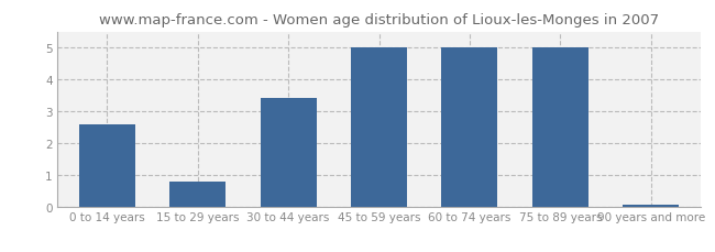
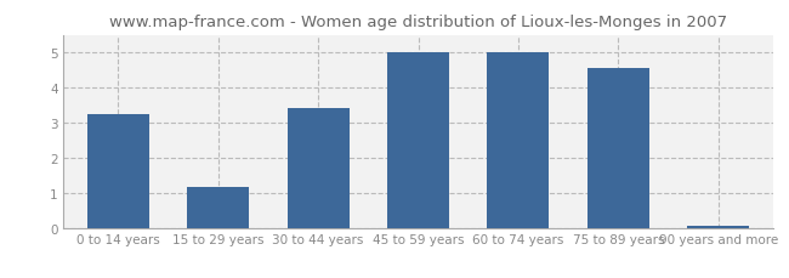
0 to 14 years: 2.60 -> 3.25
15 to 29 years: 0.80 -> 1.15
75 to 89 years: 5.00 -> 4.55
